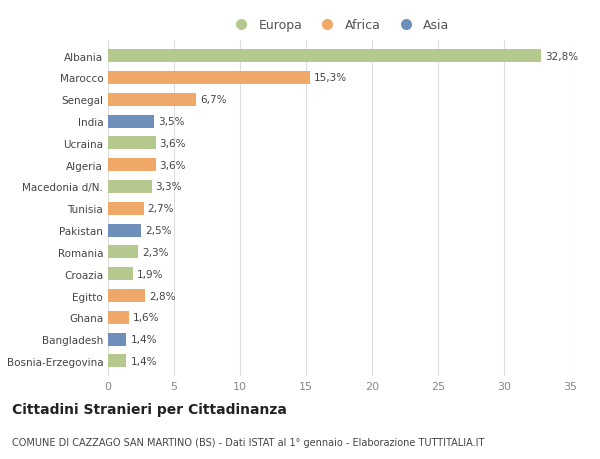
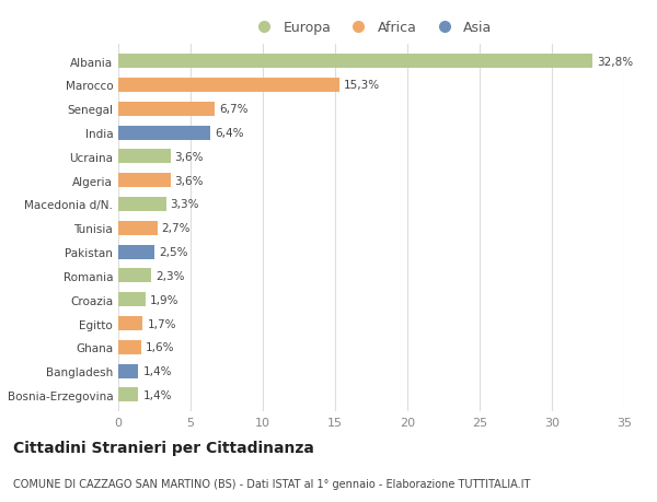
India: 3,5% -> 6,4%
Egitto: 2,8% -> 1,7%
